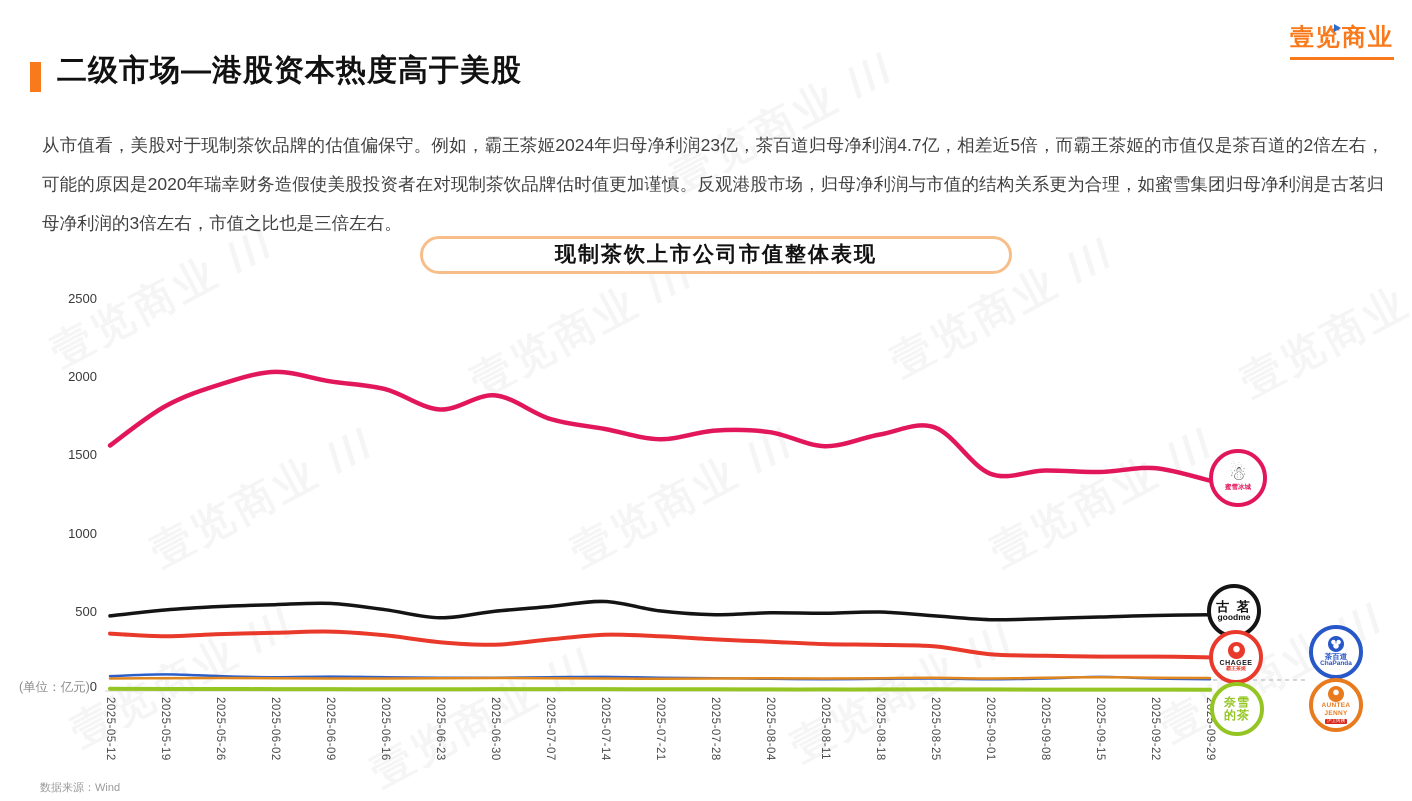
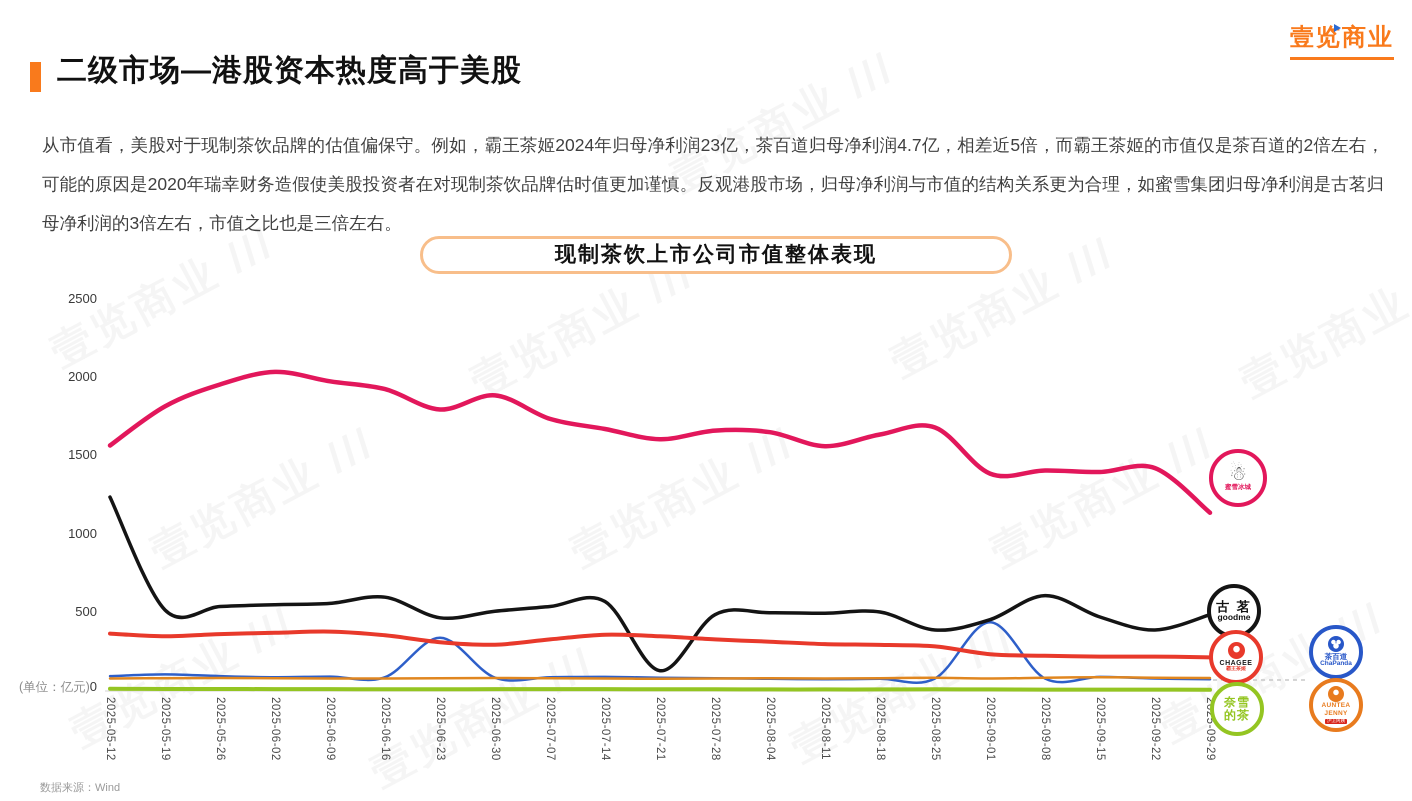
古茗 goodme/2025-05-12: 480 -> 1240
古茗 goodme/2025-06-16: 520 -> 600
茶百道 ChaPanda/2025-06-23: 80 -> 340
古茗 goodme/2025-07-21: 510 -> 130
古茗 goodme/2025-08-25: 480 -> 390
茶百道 ChaPanda/2025-09-01: 80 -> 440
古茗 goodme/2025-09-08: 460 -> 610
古茗 goodme/2025-09-22: 480 -> 390
蜜雪冰城/2025-09-29: 1340 -> 1140
